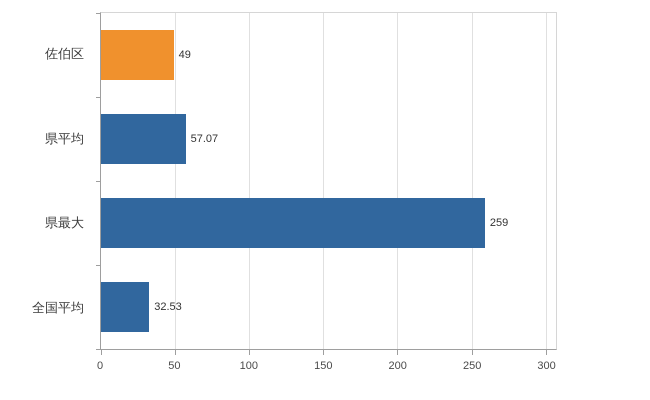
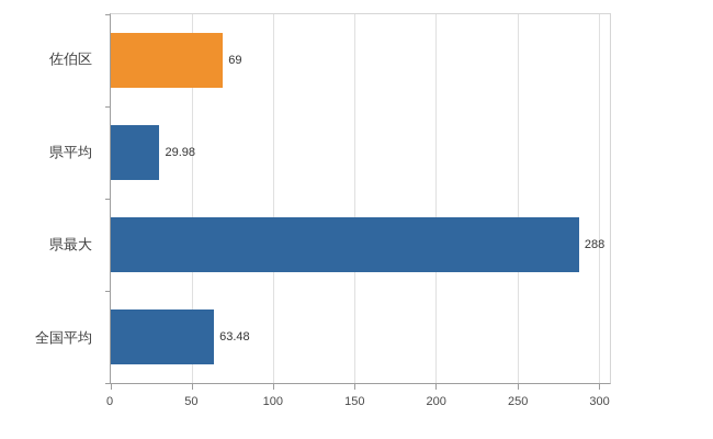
佐伯区: 49 -> 69
県平均: 57.07 -> 29.98
県最大: 259 -> 288
全国平均: 32.53 -> 63.48
